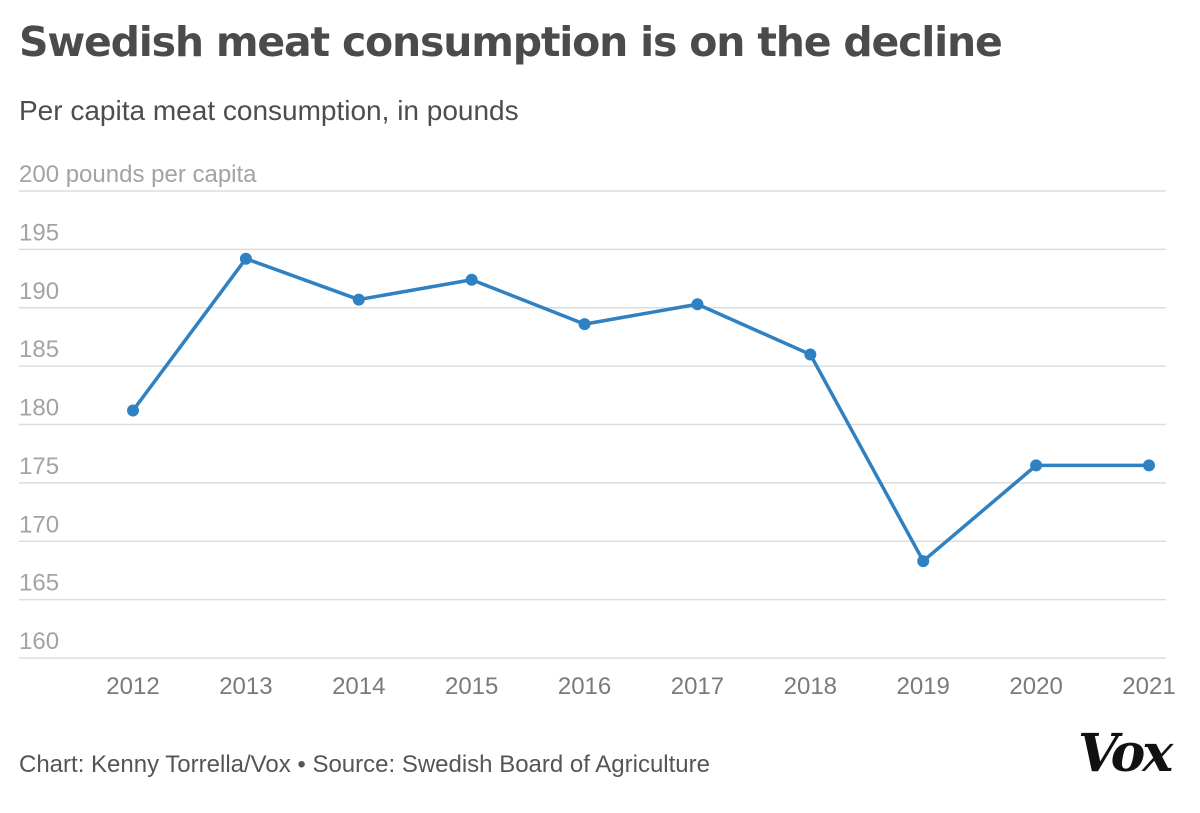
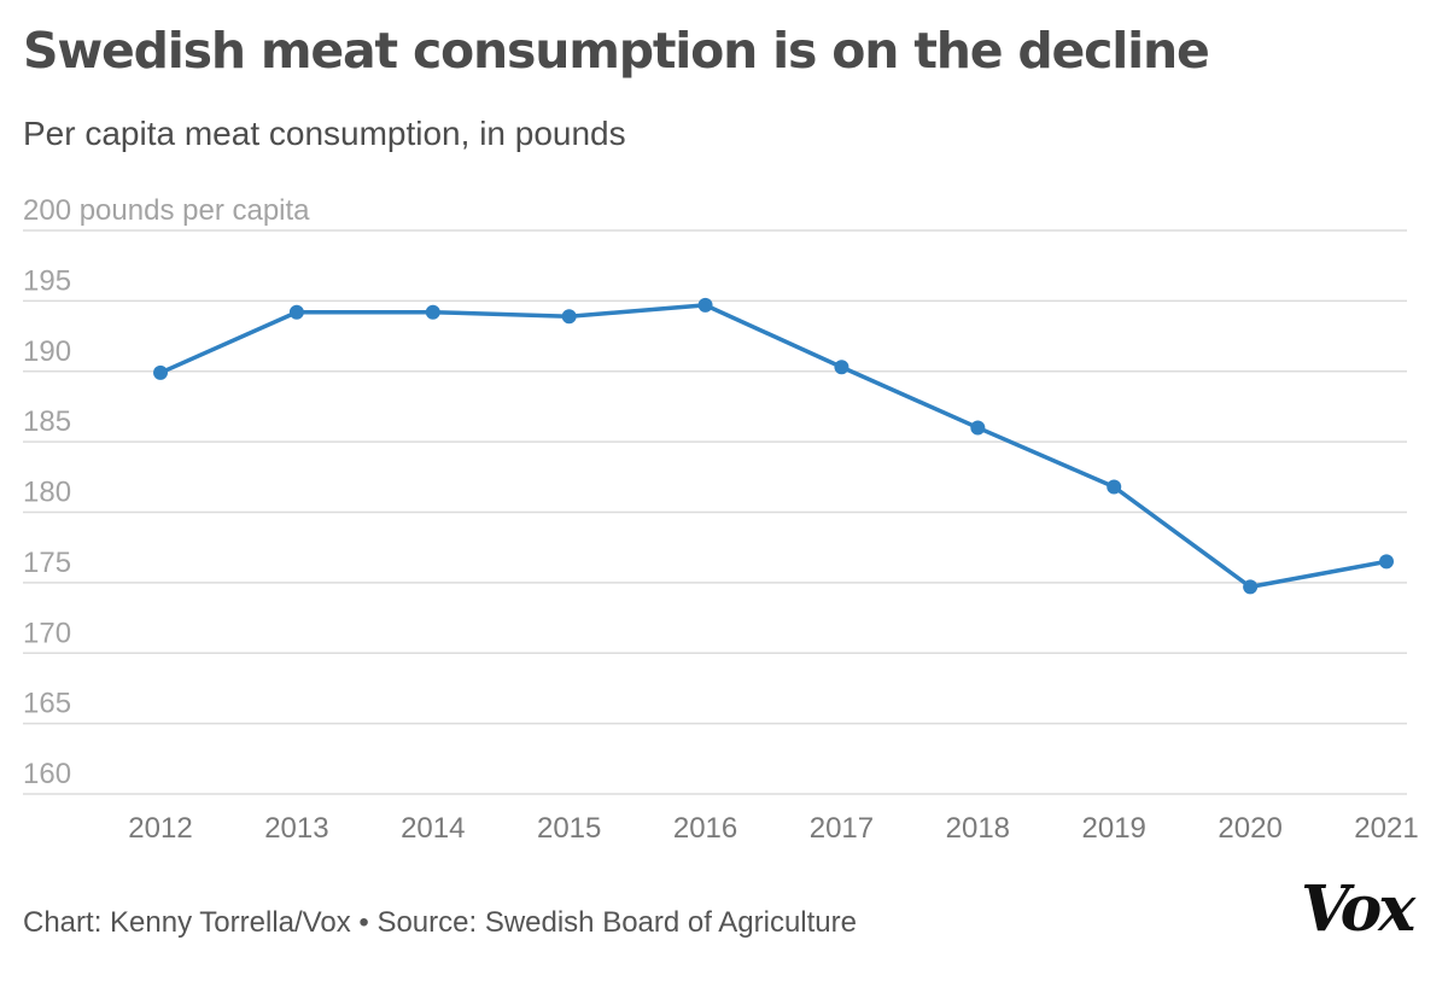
2012: 181.2 -> 189.9
2014: 190.7 -> 194.2
2015: 192.4 -> 193.9
2016: 188.6 -> 194.7
2019: 168.3 -> 181.8
2020: 176.5 -> 174.7
